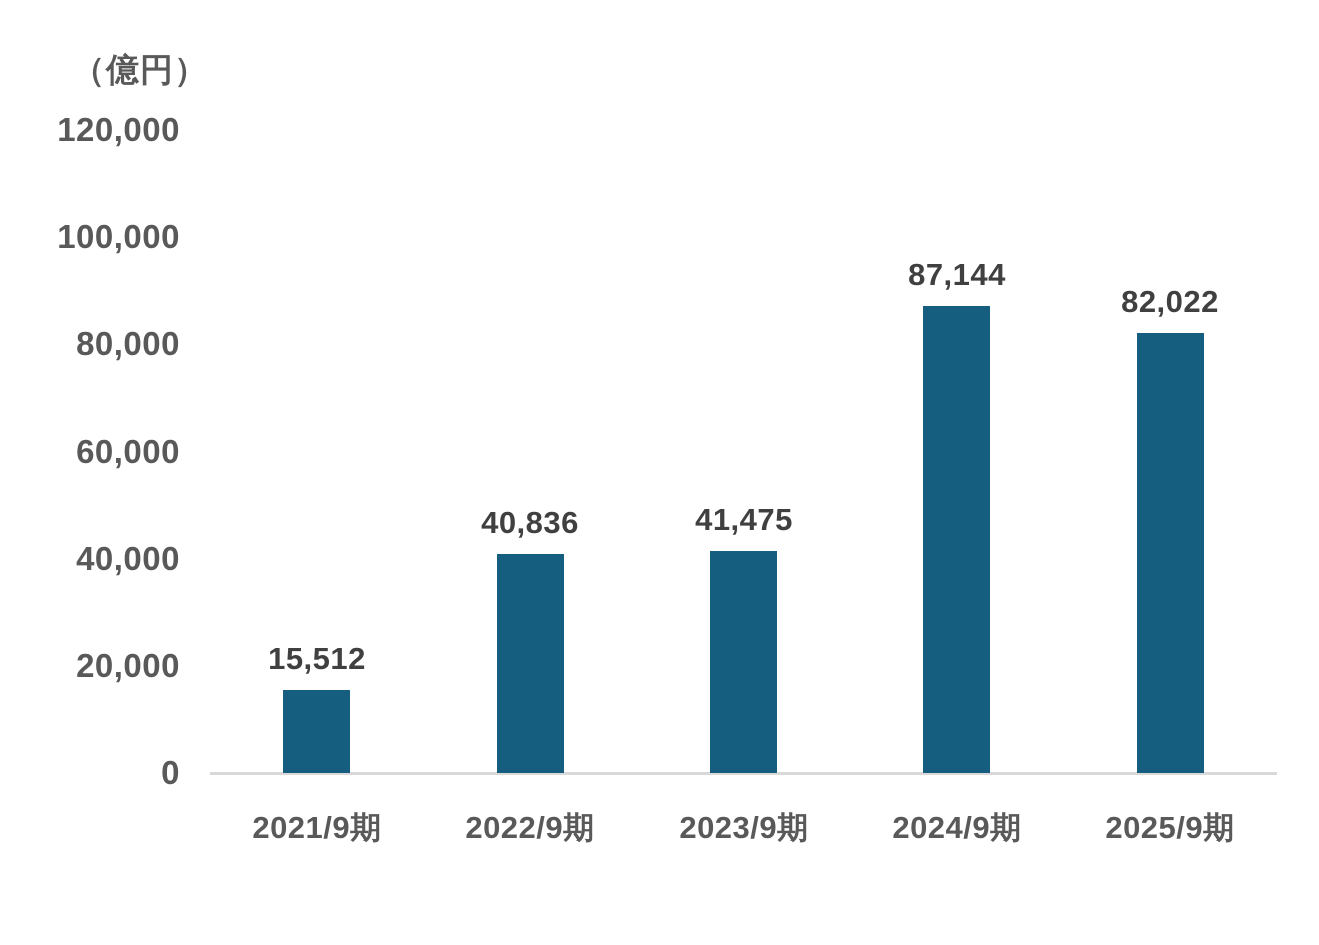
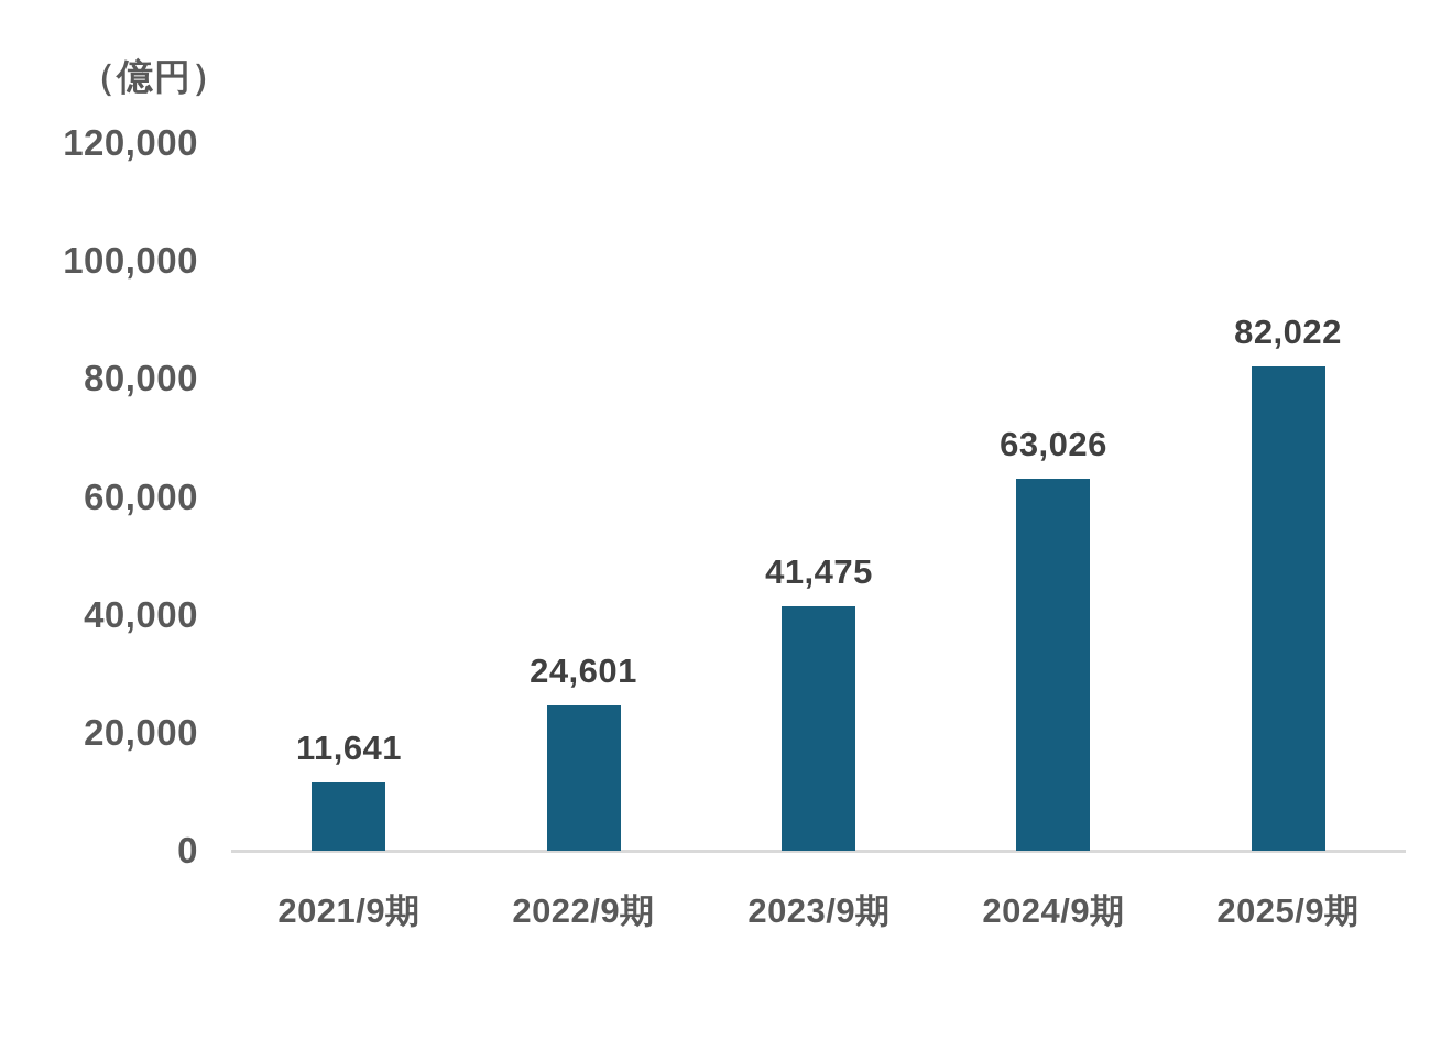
2021/9期: 15,512 -> 11,641
2022/9期: 40,836 -> 24,601
2024/9期: 87,144 -> 63,026
